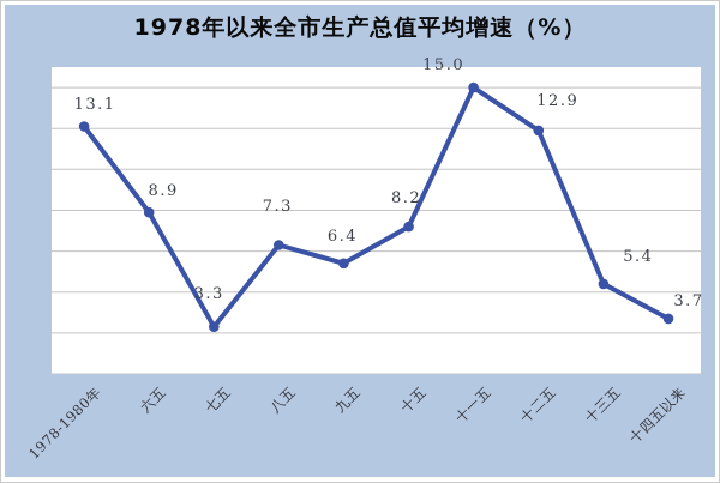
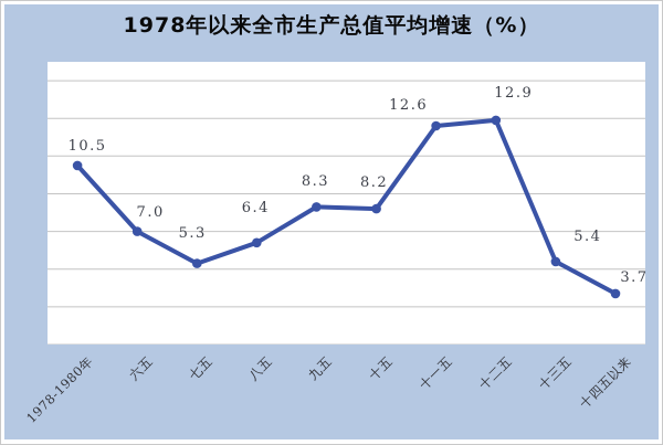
1978-1980年: 13.1 -> 10.5
六五: 8.9 -> 7.0
七五: 3.3 -> 5.3
八五: 7.3 -> 6.4
九五: 6.4 -> 8.3
十一五: 15.0 -> 12.6
